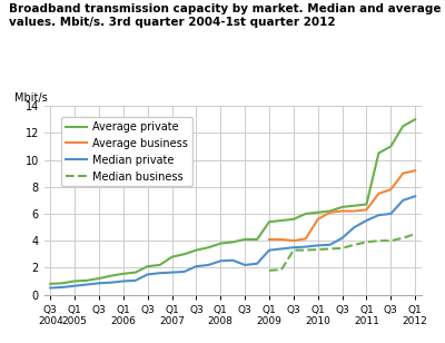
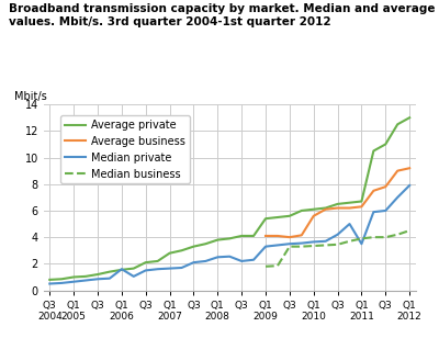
Median private/Q1 2006: 1.0 -> 1.6
Median private/Q1 2011: 5.5 -> 3.5
Median private/Q1 2012: 7.3 -> 7.9
